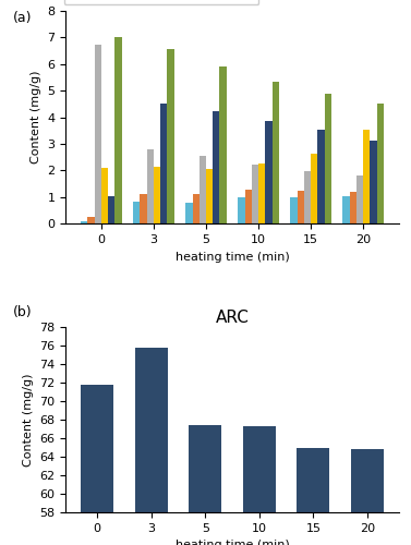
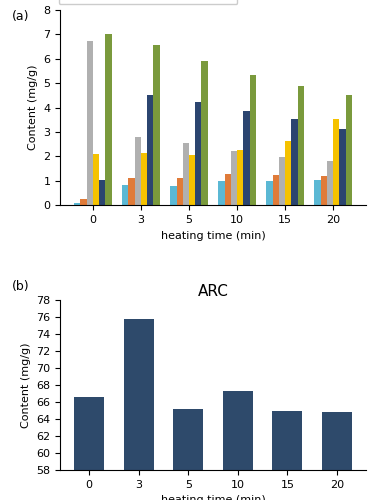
ARC/0: 71.8 -> 66.6
ARC/5: 67.4 -> 65.2
